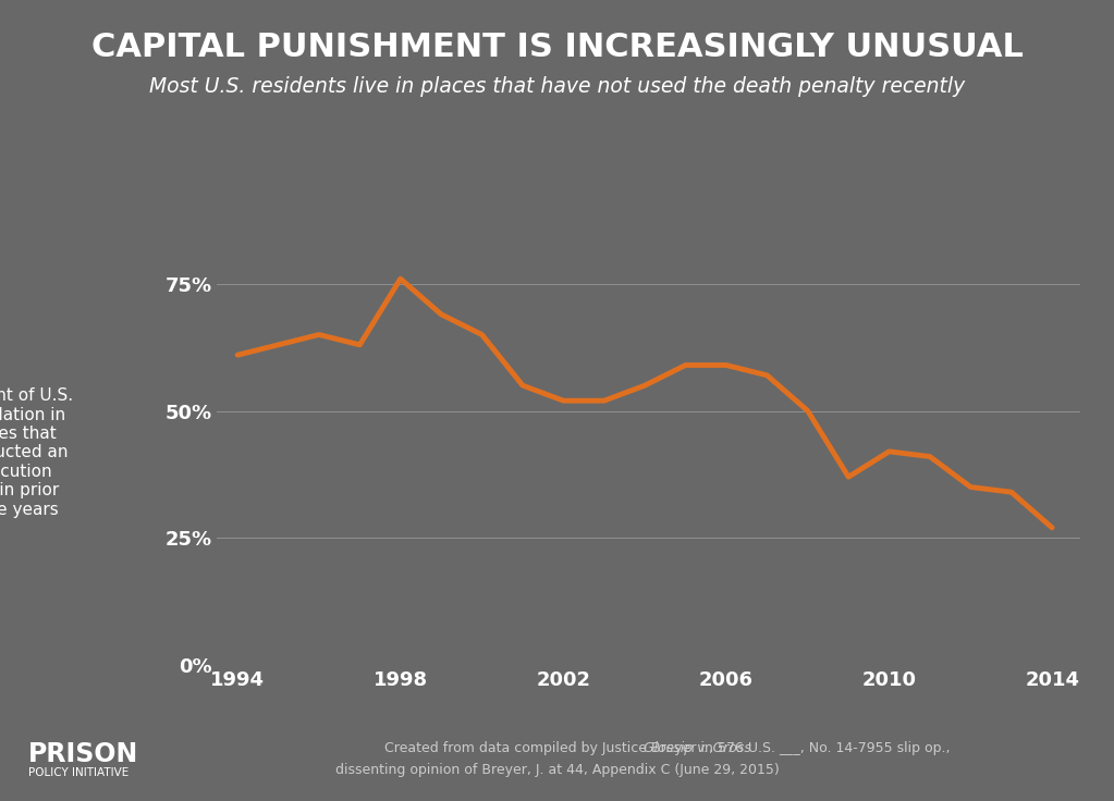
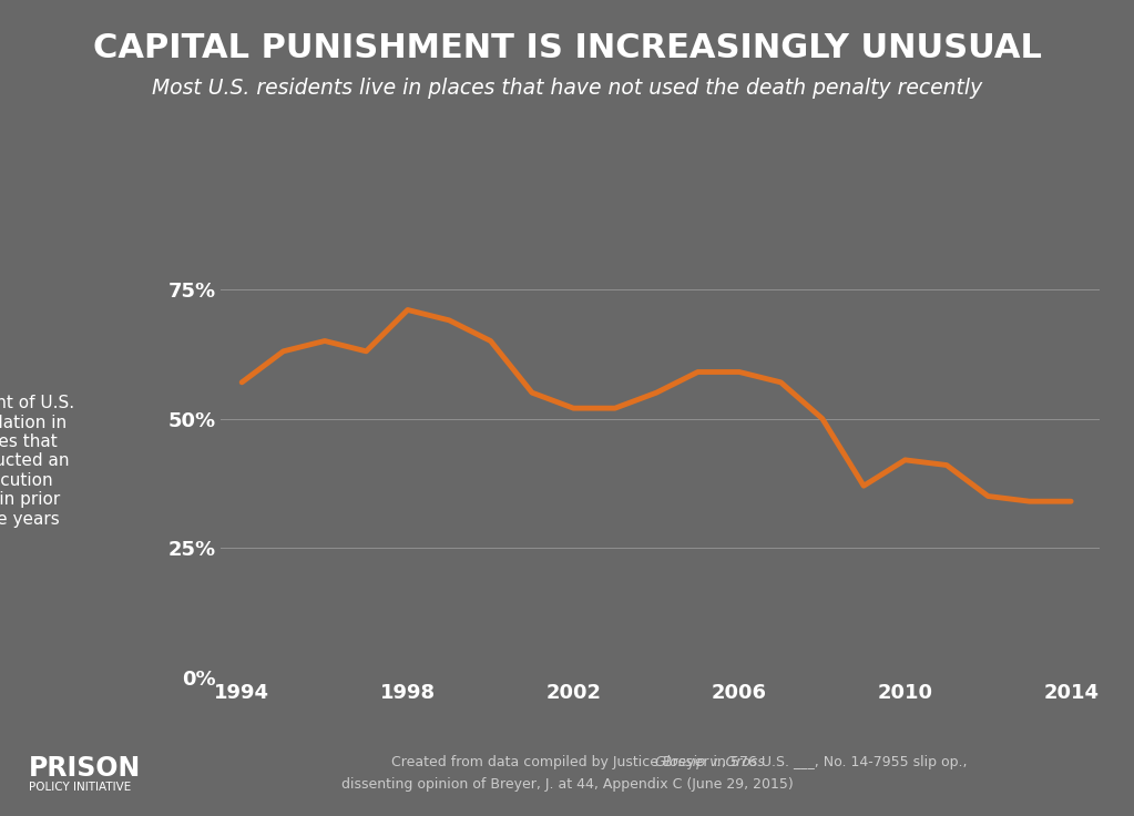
1994: 61% -> 57%
1998: 76% -> 71%
2014: 27% -> 34%
